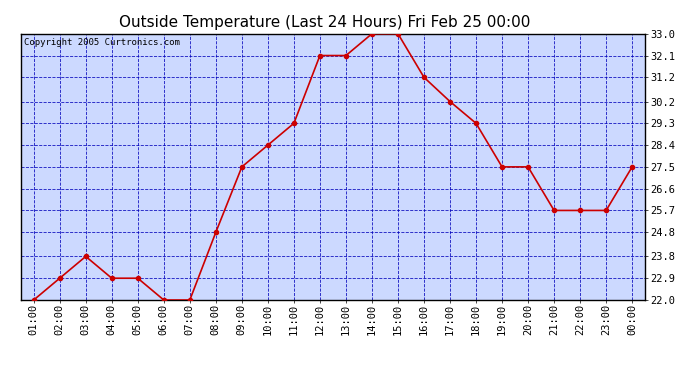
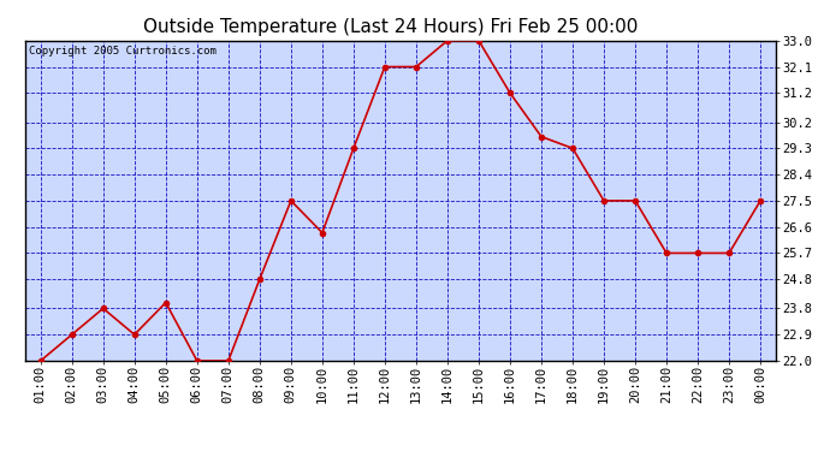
05:00: 22.9 -> 24.0
10:00: 28.4 -> 26.4
17:00: 30.2 -> 29.7
